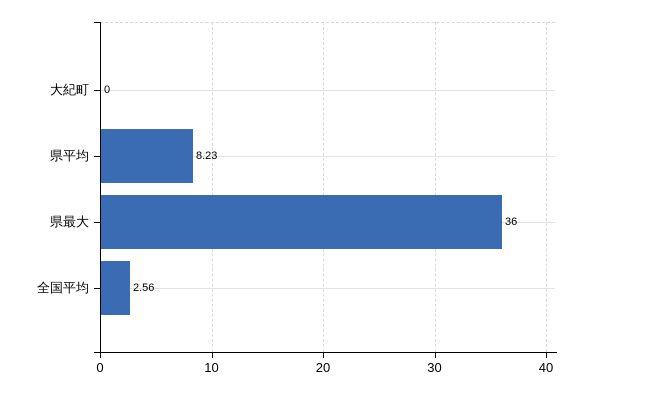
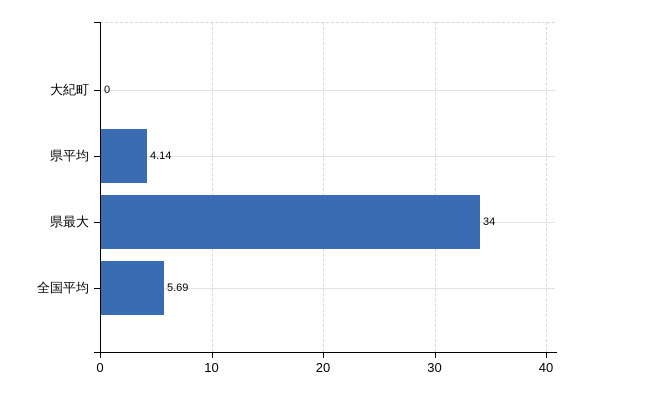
県平均: 8.23 -> 4.14
県最大: 36 -> 34
全国平均: 2.56 -> 5.69
